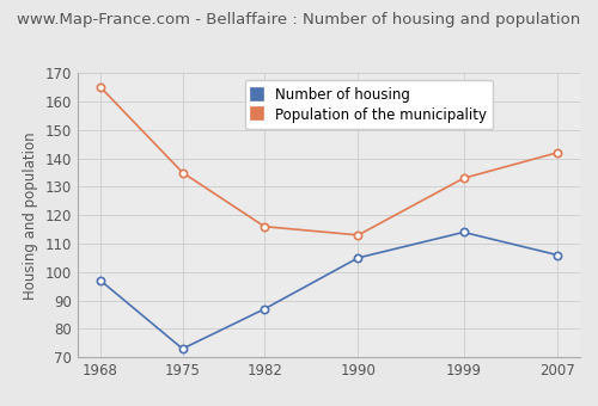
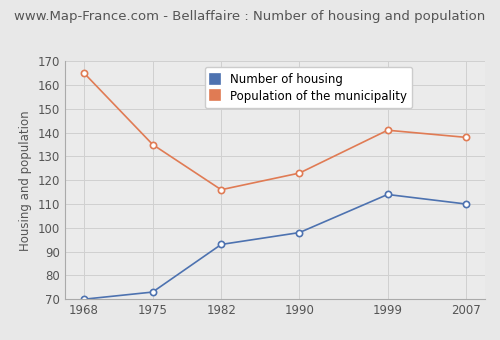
Number of housing/1968: 97 -> 70
Number of housing/1982: 87 -> 93
Number of housing/1990: 105 -> 98
Population of the municipality/1990: 113 -> 123
Population of the municipality/1999: 133 -> 141
Number of housing/2007: 106 -> 110
Population of the municipality/2007: 142 -> 138
